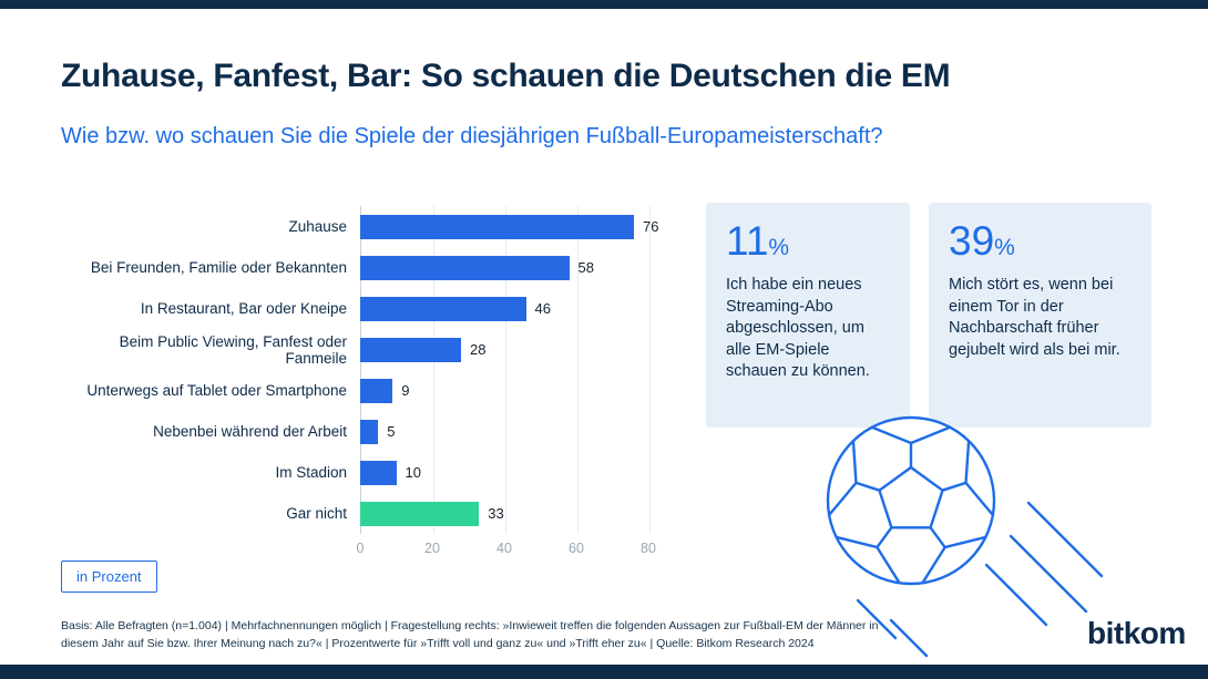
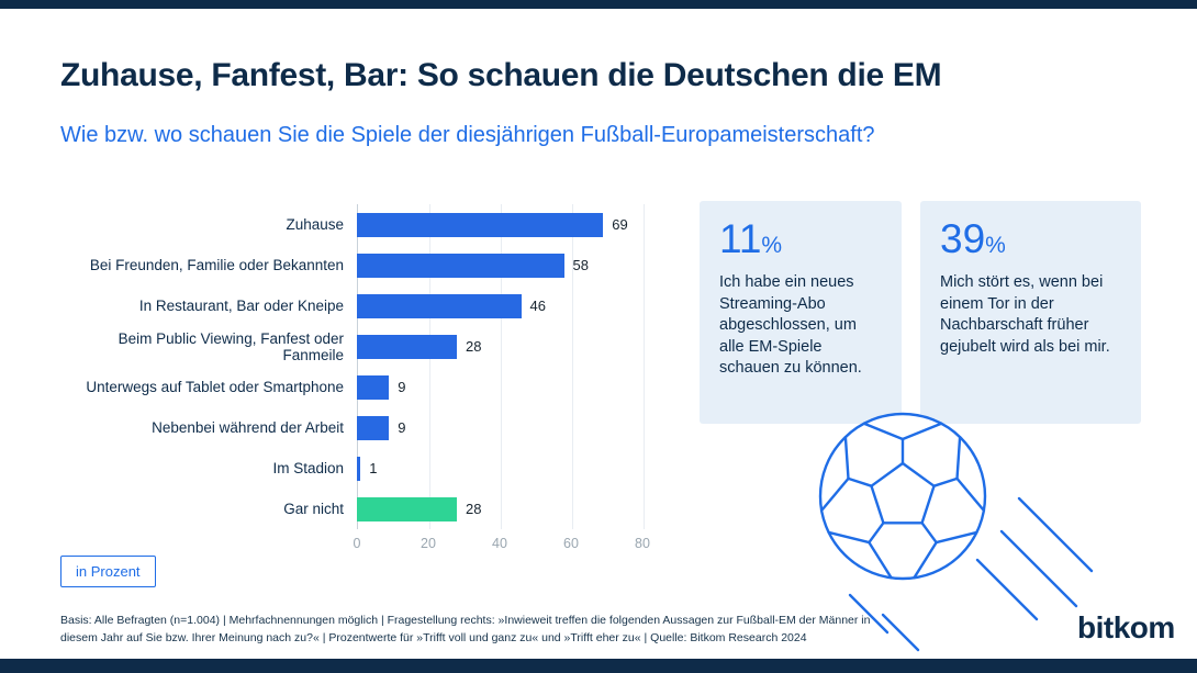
Zuhause: 76 -> 69
Nebenbei während der Arbeit: 5 -> 9
Im Stadion: 10 -> 1
Gar nicht: 33 -> 28
